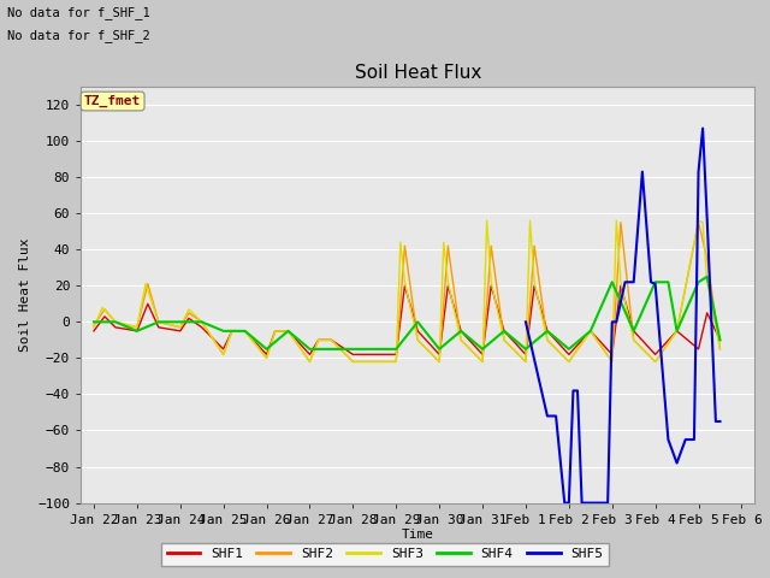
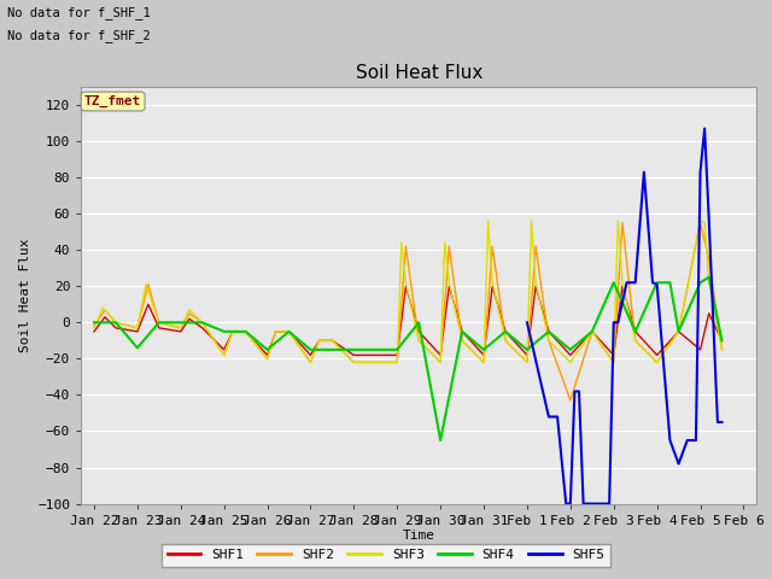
SHF4/Jan 23: -5 -> -14
SHF4/Jan 30: -15 -> -65
SHF2/Feb 2: -22 -> -43
